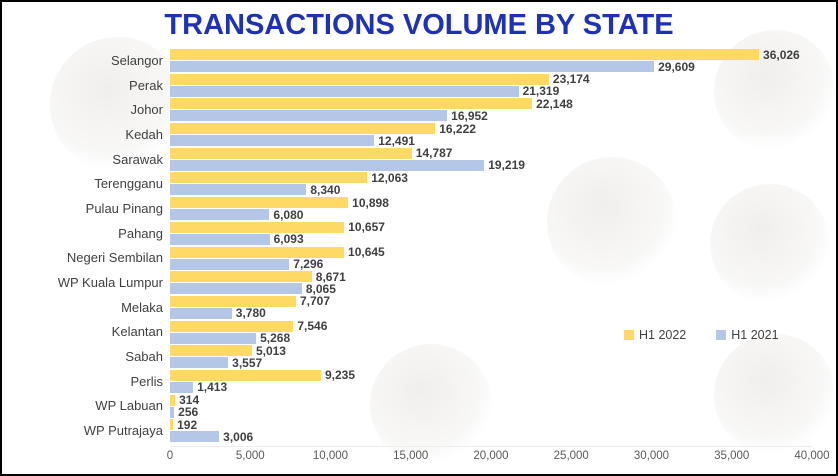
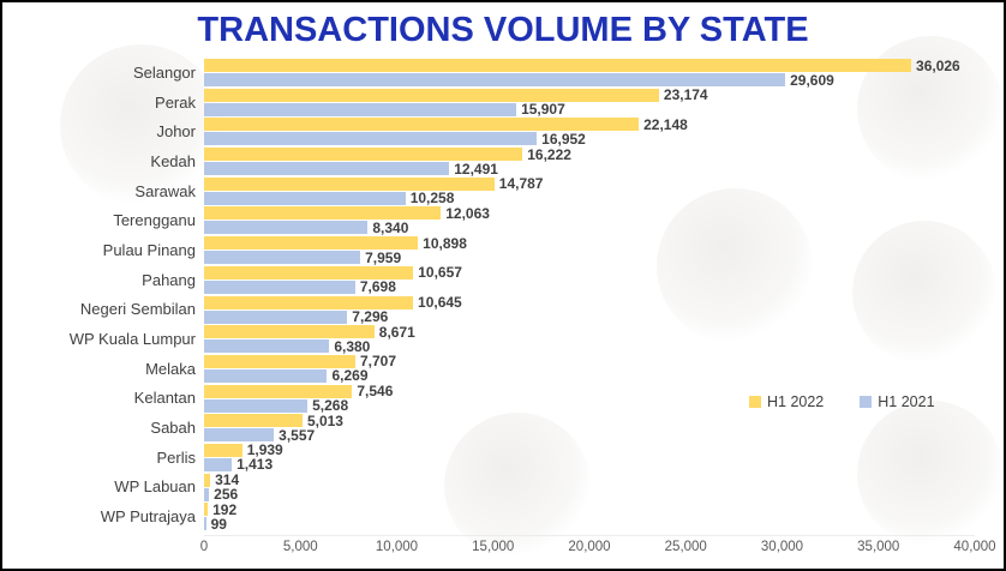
H1 2021/Perak: 21,319 -> 15,907
H1 2021/Sarawak: 19,219 -> 10,258
H1 2021/Pulau Pinang: 6,080 -> 7,959
H1 2021/Pahang: 6,093 -> 7,698
H1 2021/WP Kuala Lumpur: 8,065 -> 6,380
H1 2021/Melaka: 3,780 -> 6,269
H1 2022/Perlis: 9,235 -> 1,939
H1 2021/WP Putrajaya: 3,006 -> 99
